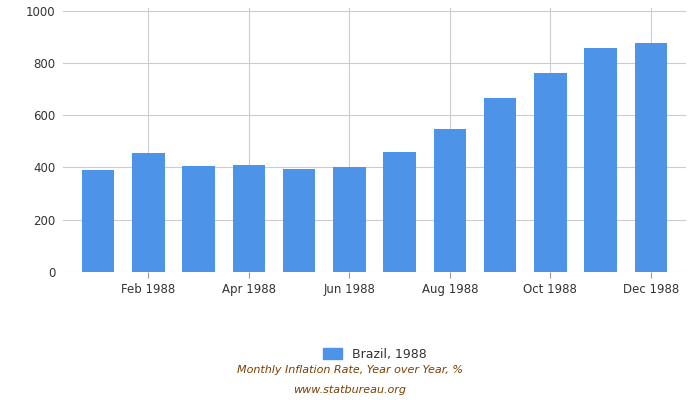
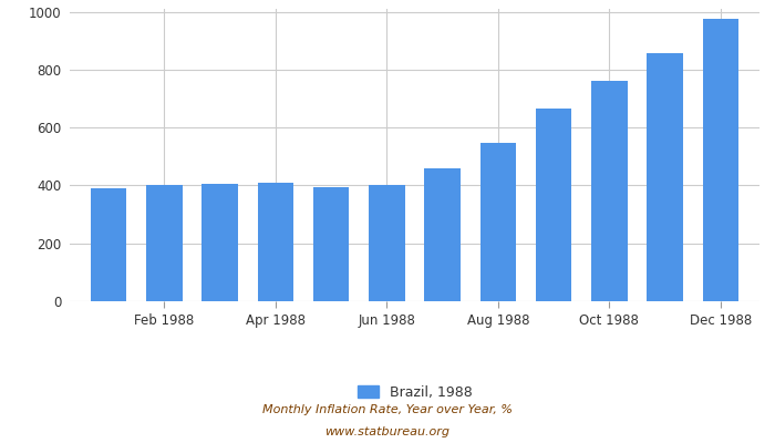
Feb 1988: 455 -> 400
Dec 1988: 875 -> 977
